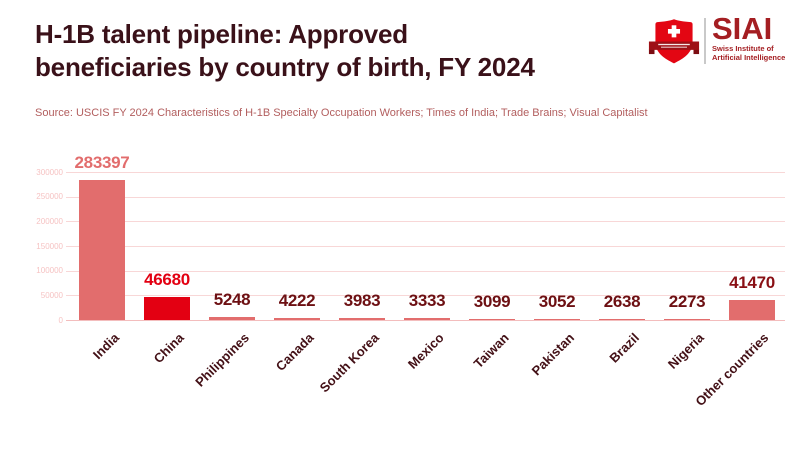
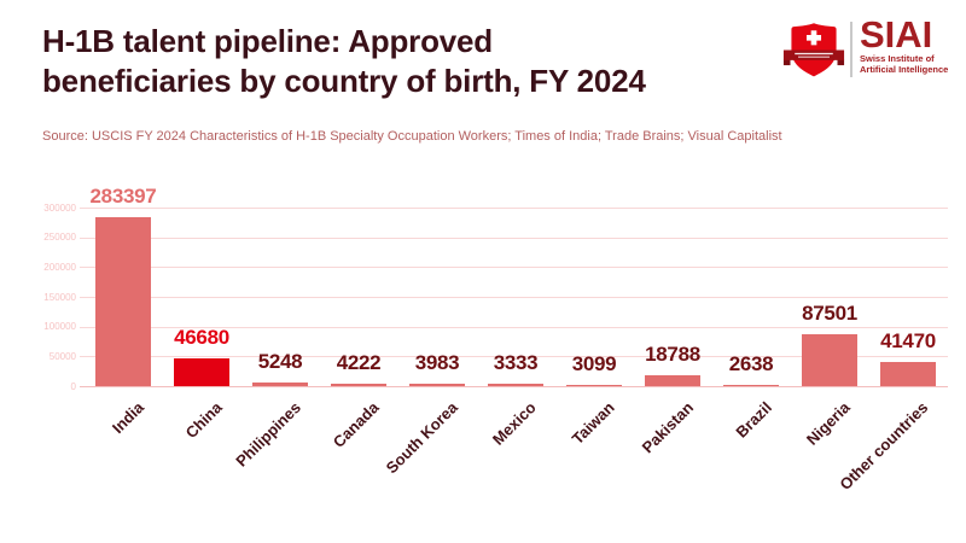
Pakistan: 3052 -> 18788
Nigeria: 2273 -> 87501
